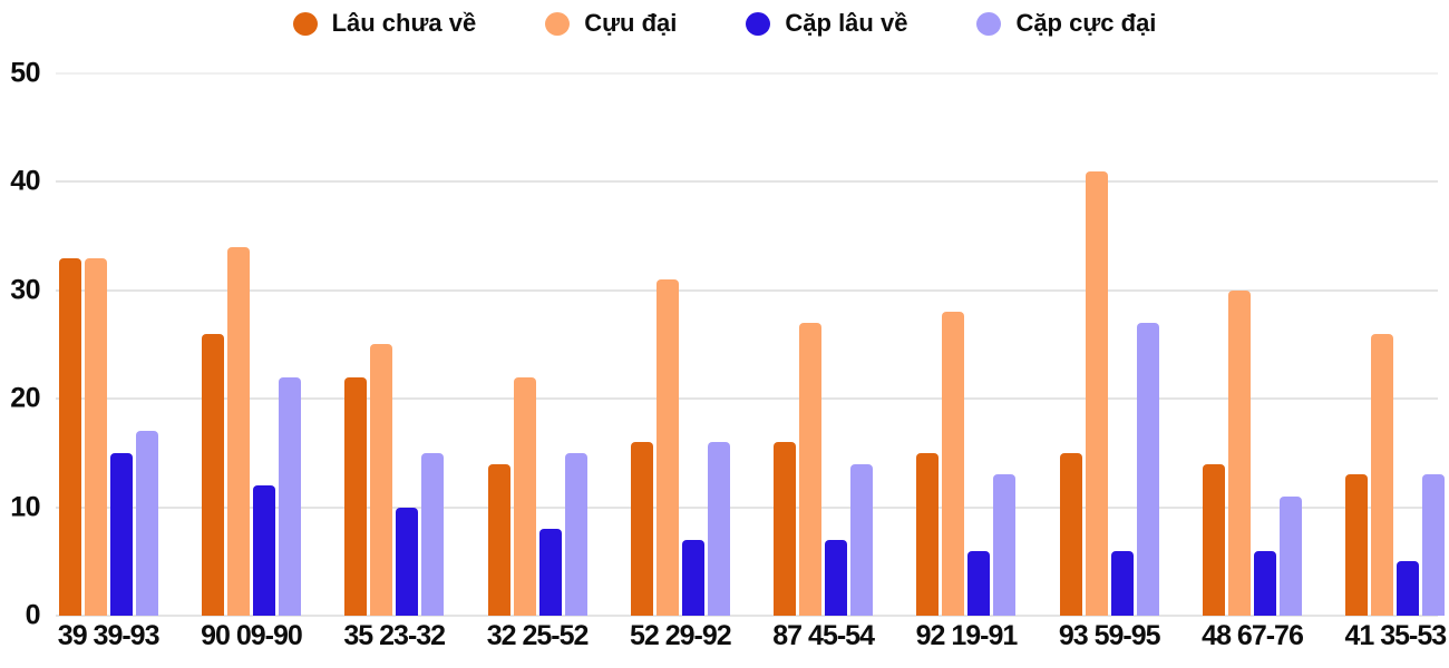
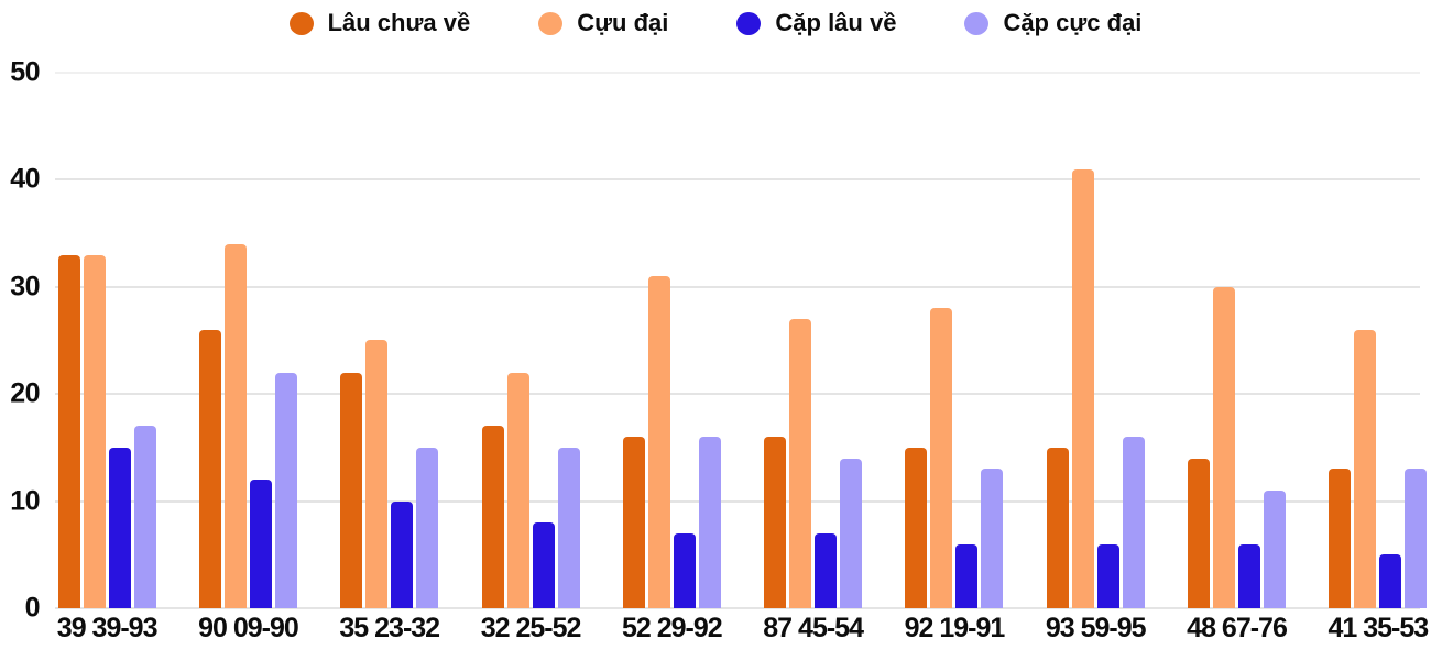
Lâu chưa về/32 25-52: 14 -> 17
Cặp cực đại/93 59-95: 27 -> 16
